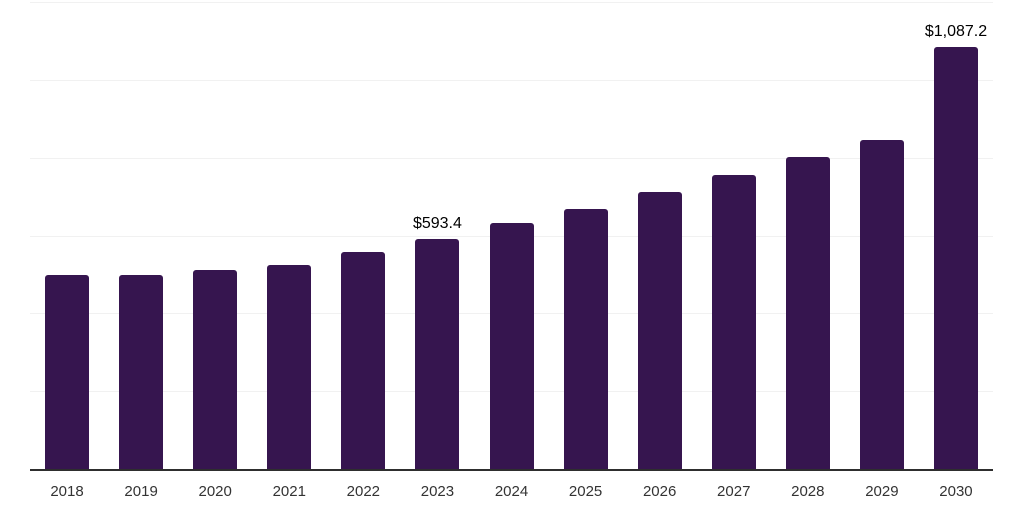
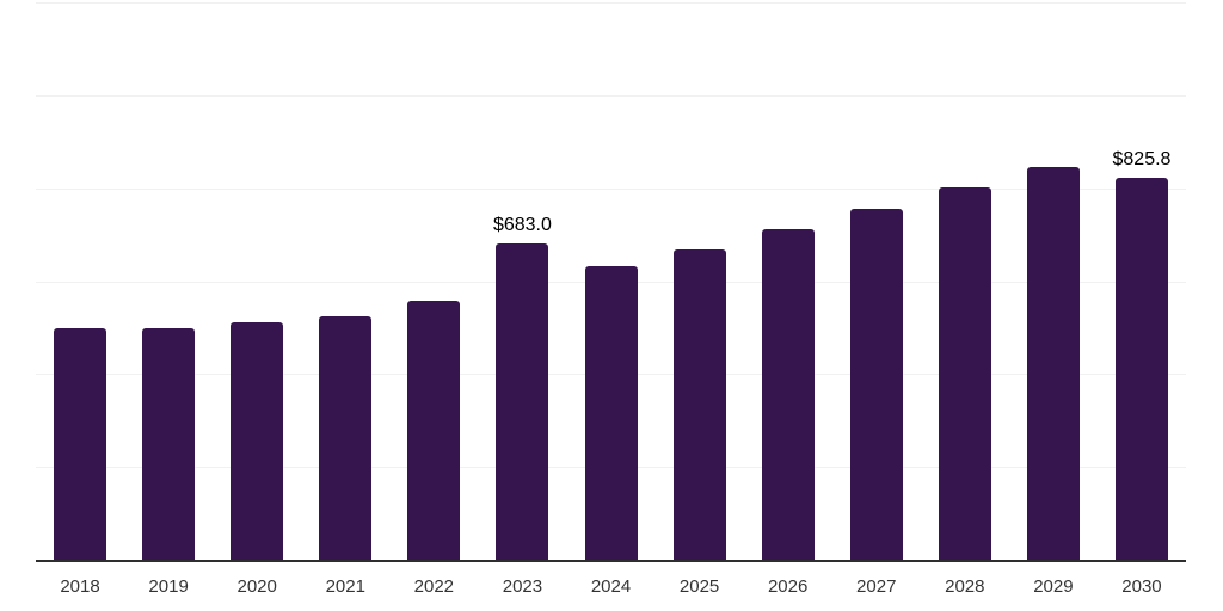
2023: $593.4 -> $683.0
2030: $1,087.2 -> $825.8
